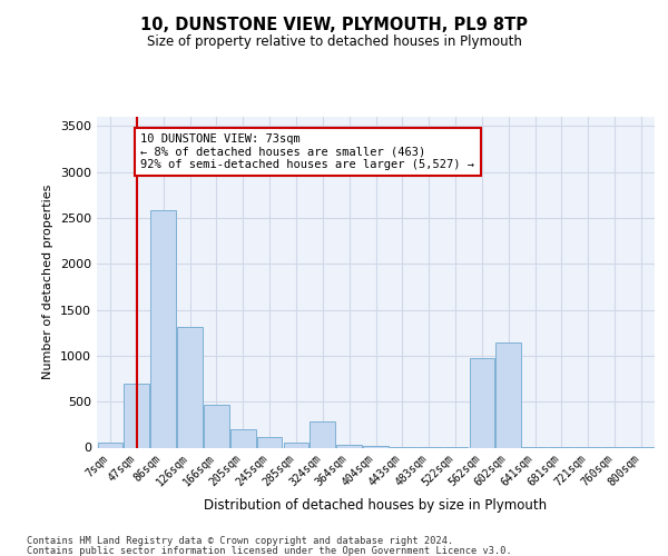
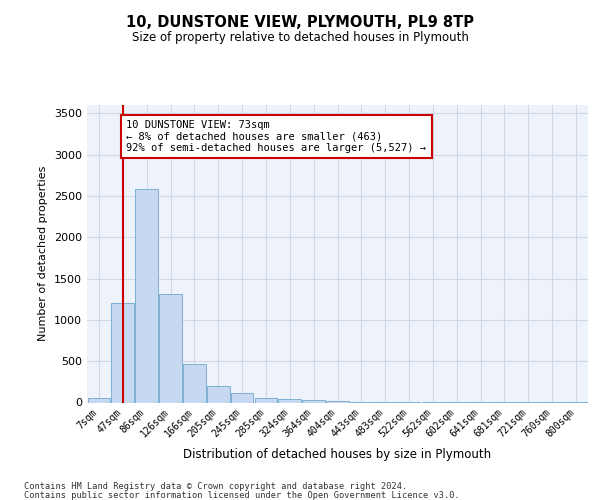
47sqm: 700 -> 1210
324sqm: 280 -> 40
562sqm: 980 -> 0
602sqm: 1140 -> 0
